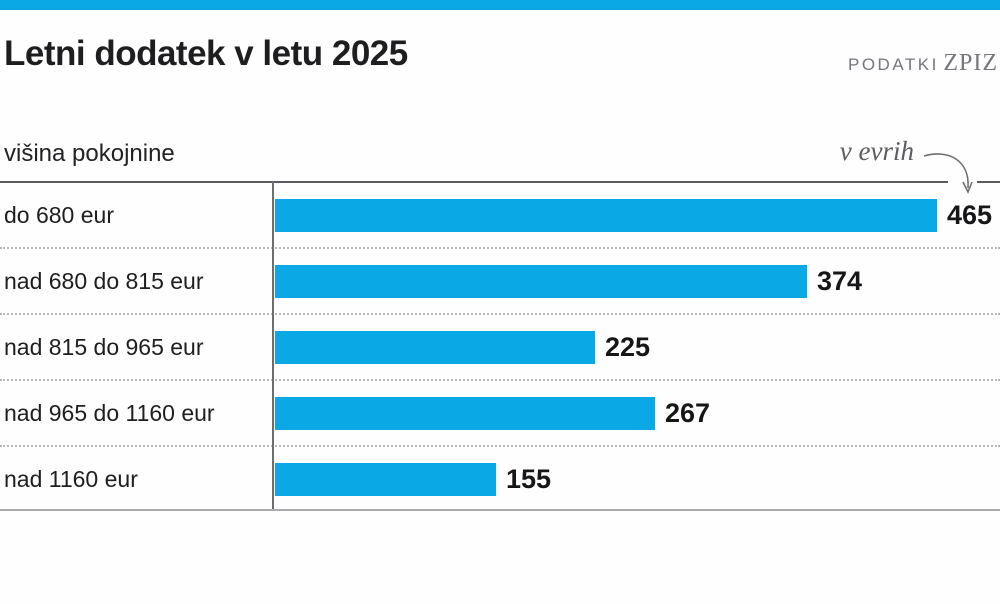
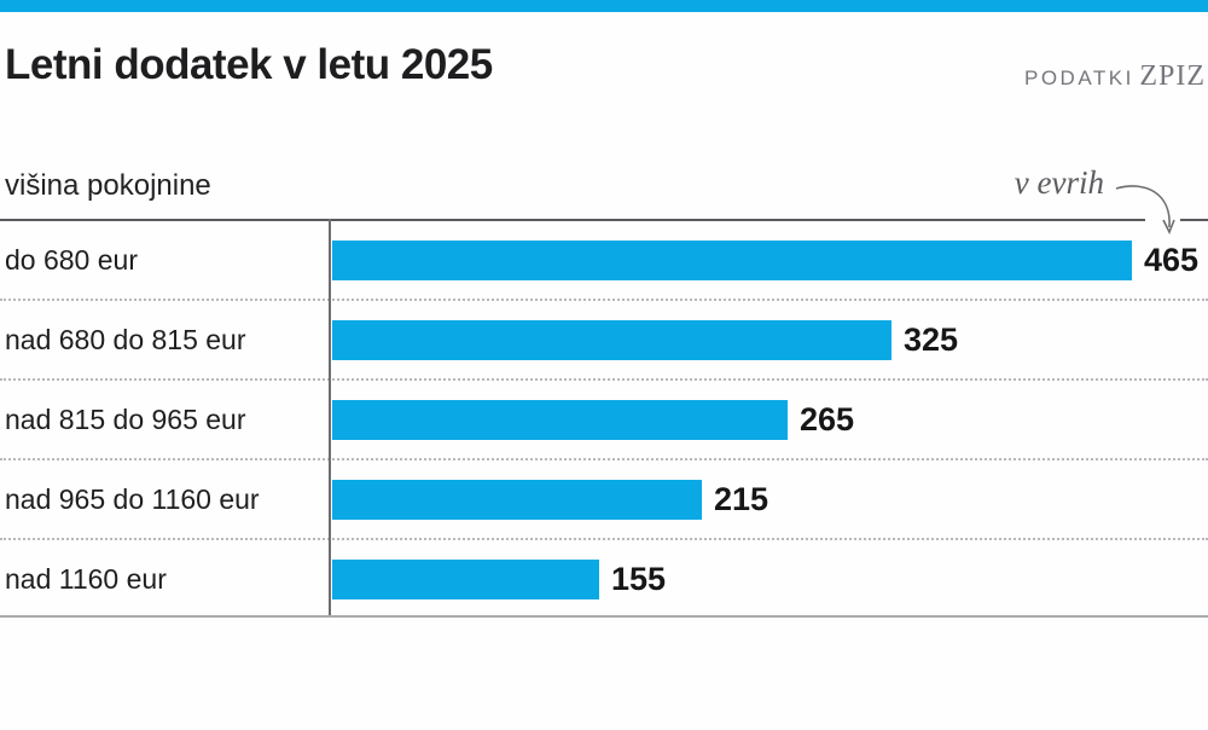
nad 680 do 815 eur: 374 -> 325
nad 815 do 965 eur: 225 -> 265
nad 965 do 1160 eur: 267 -> 215
